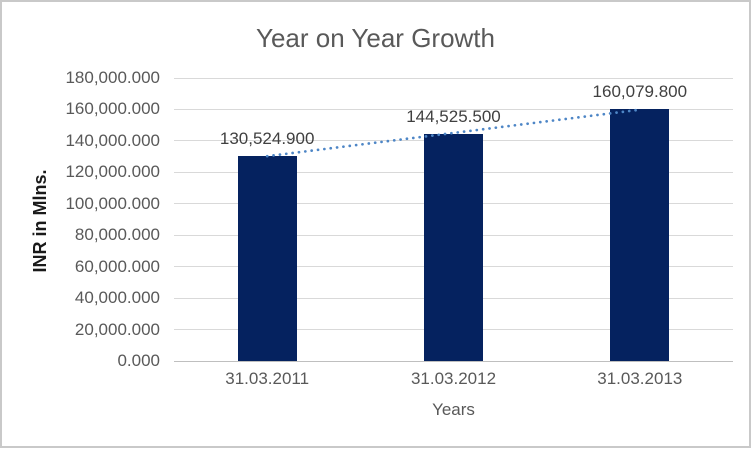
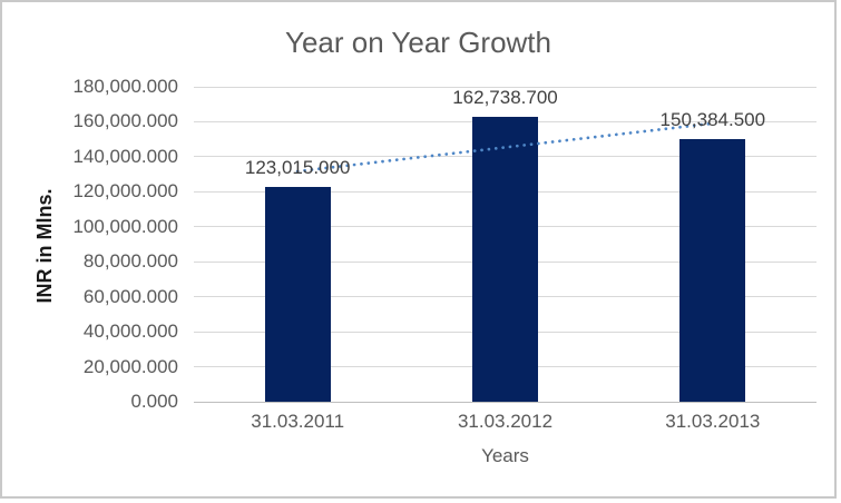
31.03.2011: 130,524.900 -> 123,015.000
31.03.2012: 144,525.500 -> 162,738.700
31.03.2013: 160,079.800 -> 150,384.500
